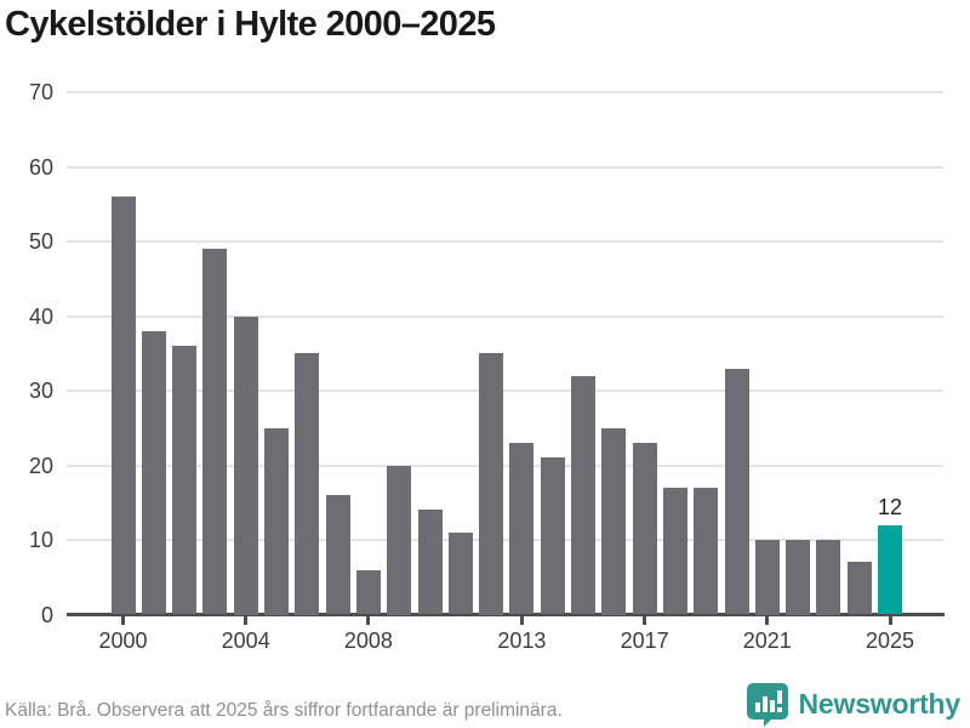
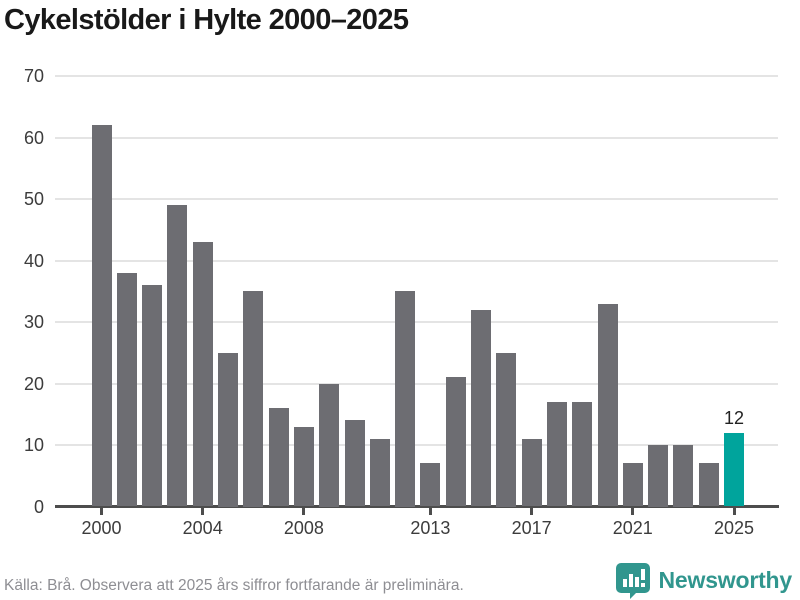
2000: 56 -> 62
2004: 40 -> 43
2008: 6 -> 13
2013: 23 -> 7
2017: 23 -> 11
2021: 10 -> 7
